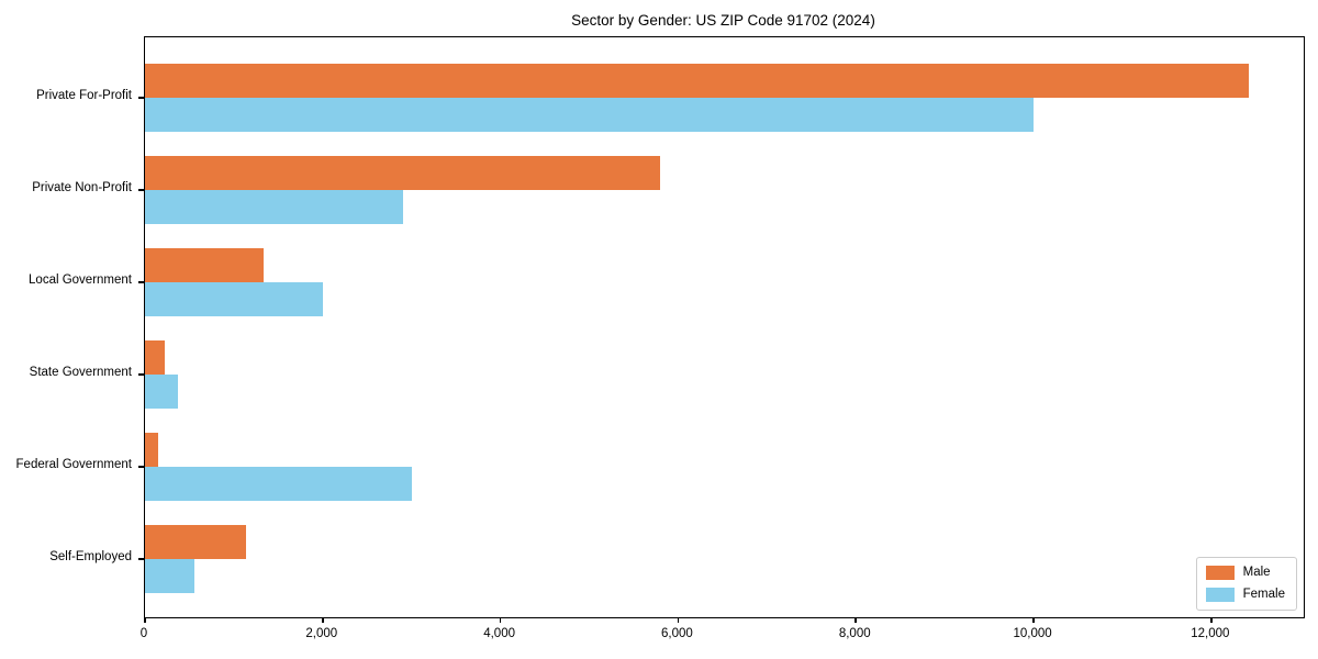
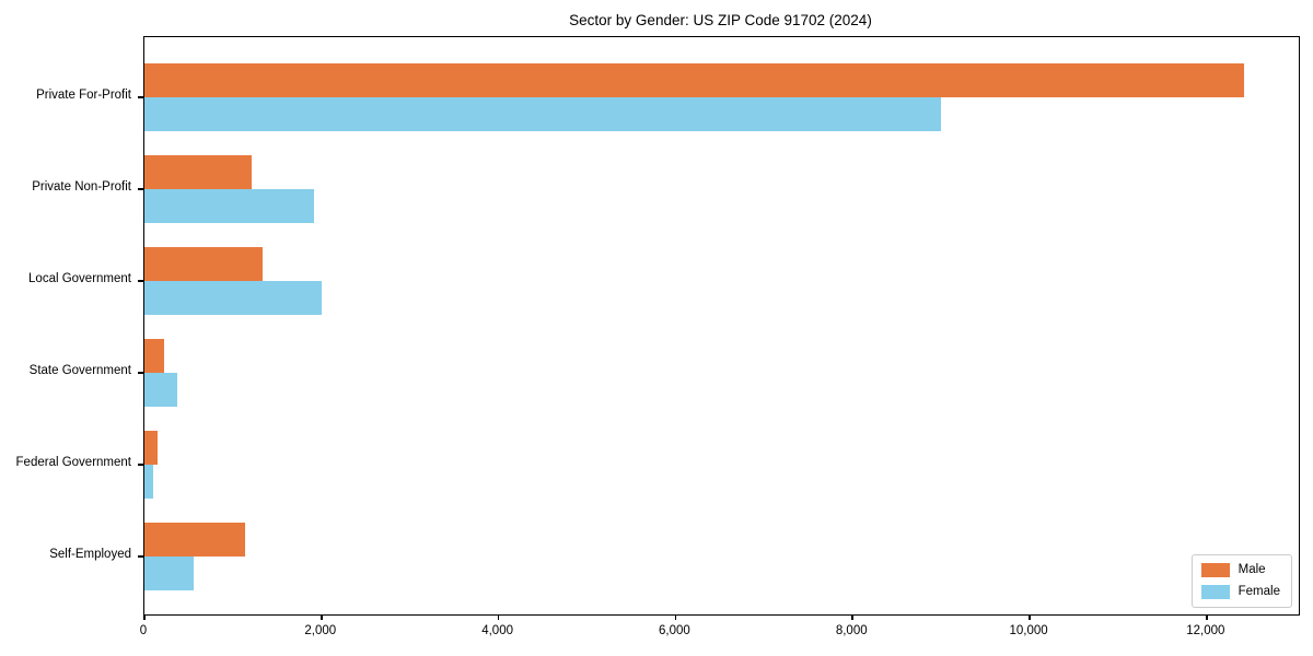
Female/Private For-Profit: 10000 -> 9000
Male/Private Non-Profit: 5800 -> 1200
Female/Private Non-Profit: 2900 -> 1900
Female/Federal Government: 3000 -> 100
